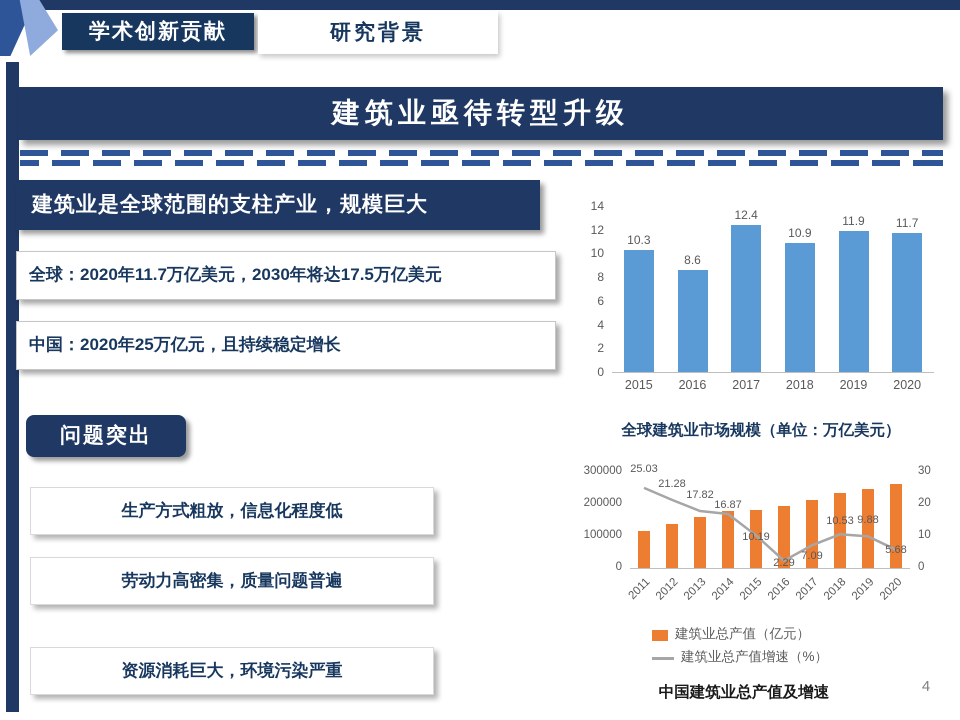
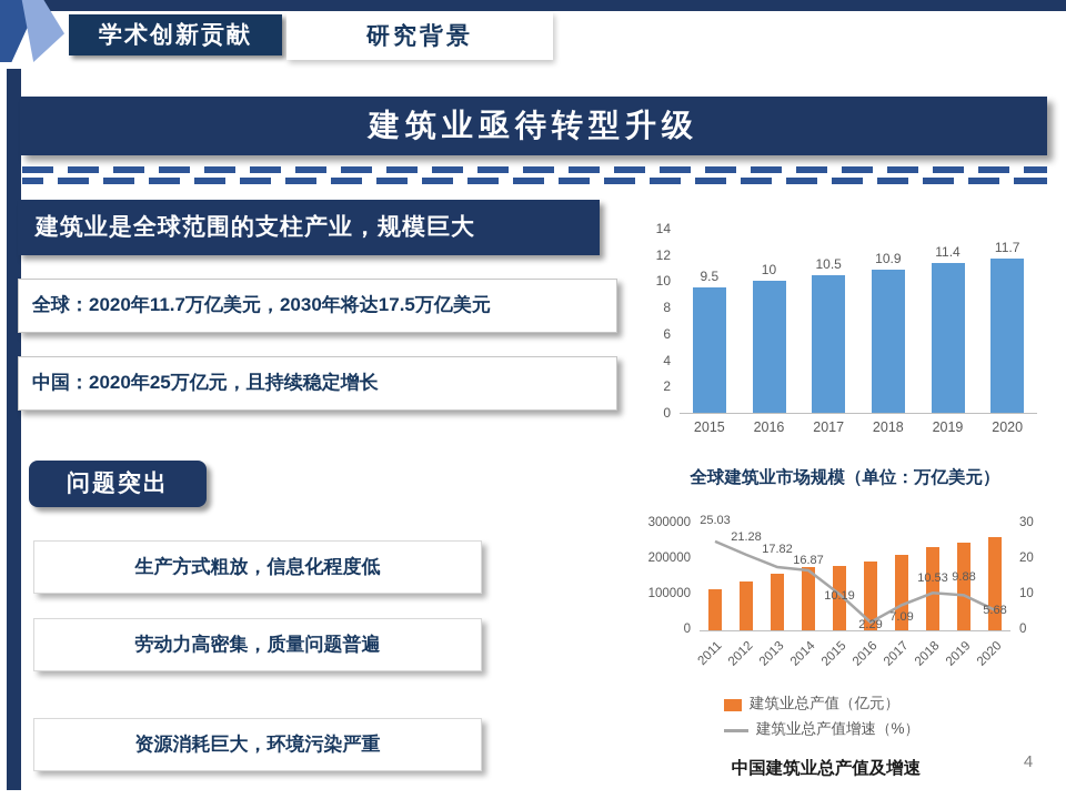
全球建筑业市场规模（单位：万亿美元）/2015: 10.3 -> 9.5
全球建筑业市场规模（单位：万亿美元）/2016: 8.6 -> 10
全球建筑业市场规模（单位：万亿美元）/2017: 12.4 -> 10.5
全球建筑业市场规模（单位：万亿美元）/2019: 11.9 -> 11.4
